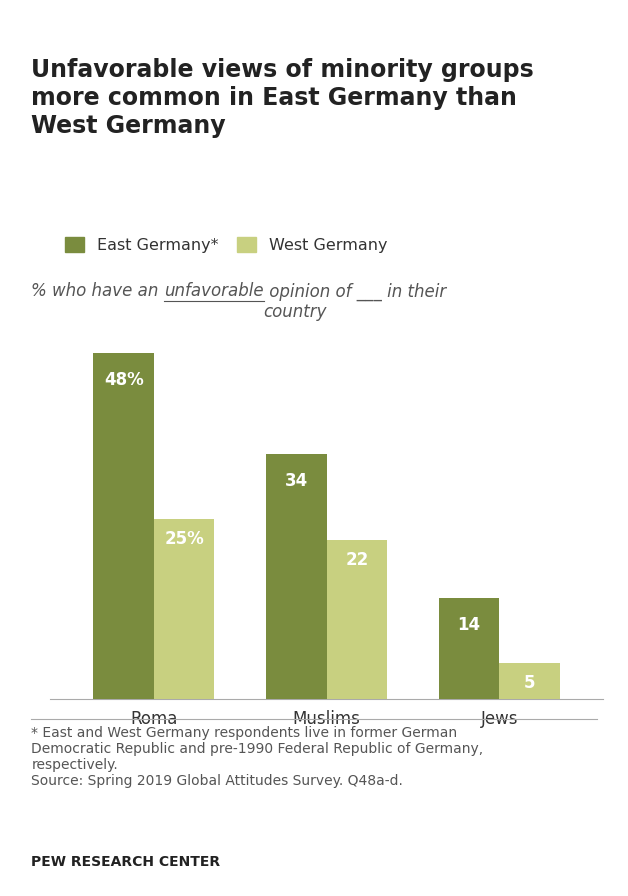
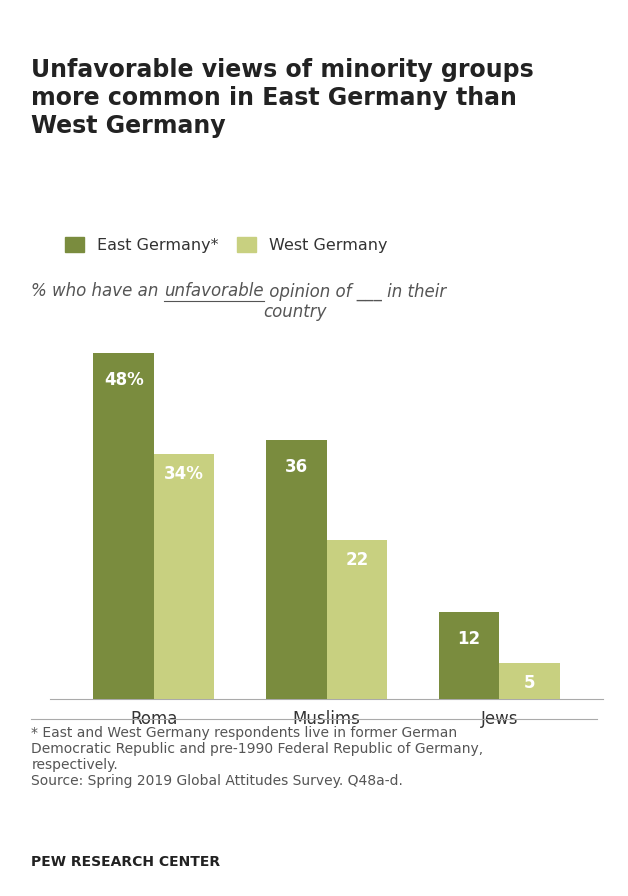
West Germany/Roma: 25% -> 34%
East Germany*/Muslims: 34 -> 36
East Germany*/Jews: 14 -> 12
